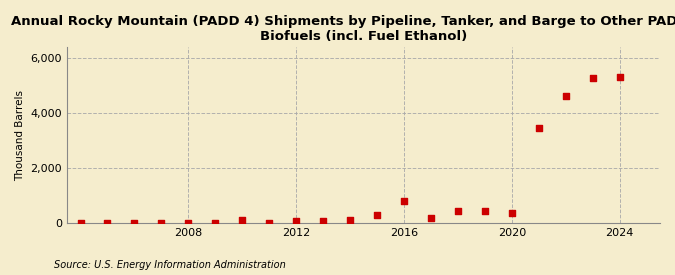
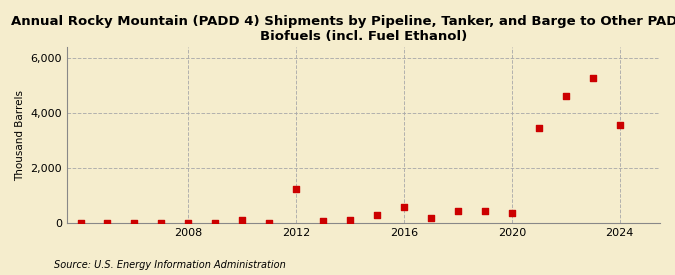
2012: 80 -> 1,250
2016: 800 -> 600
2024: 5,300 -> 3,550
